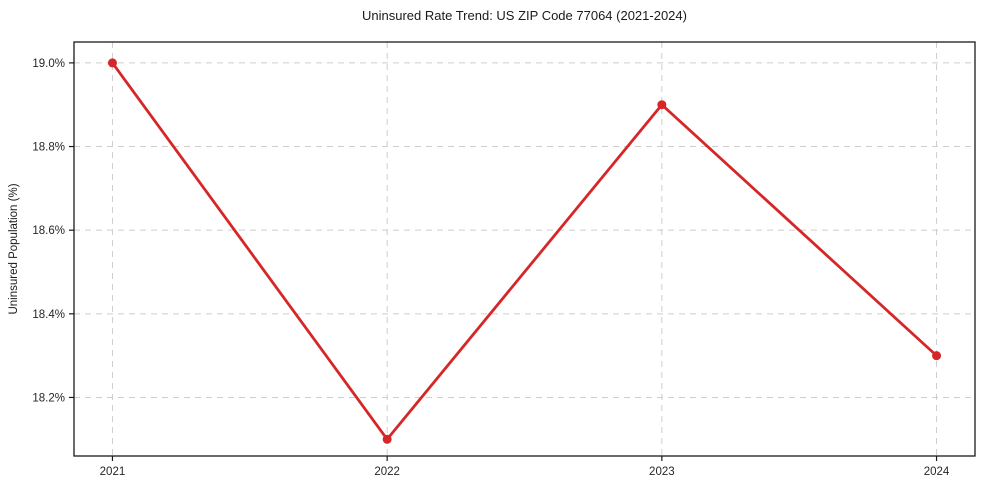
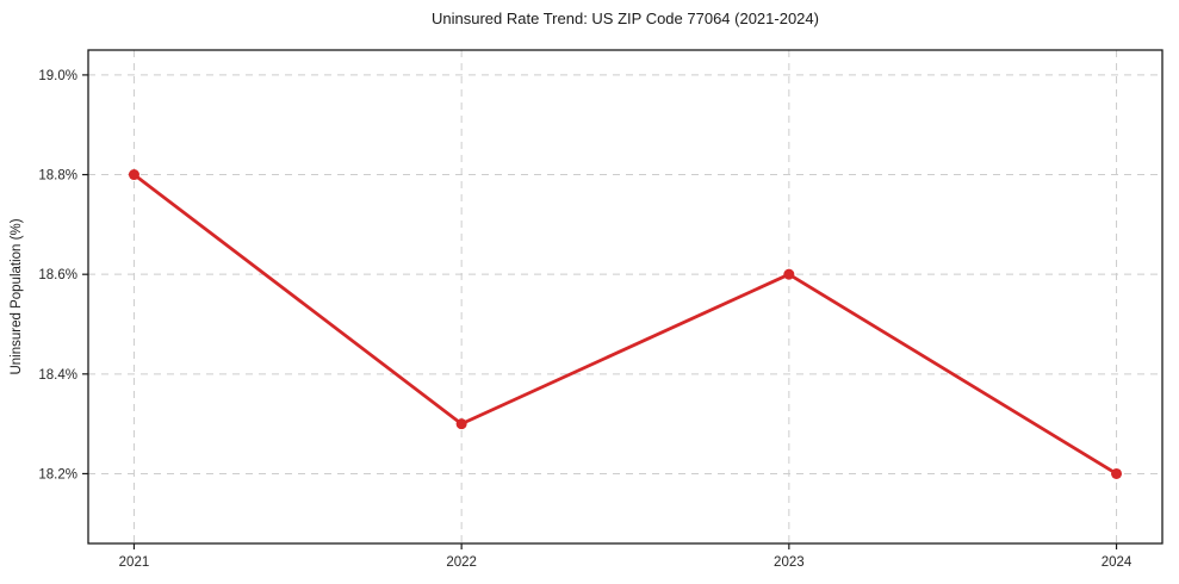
2021: 19.0% -> 18.8%
2022: 18.1% -> 18.3%
2023: 18.9% -> 18.6%
2024: 18.3% -> 18.2%
